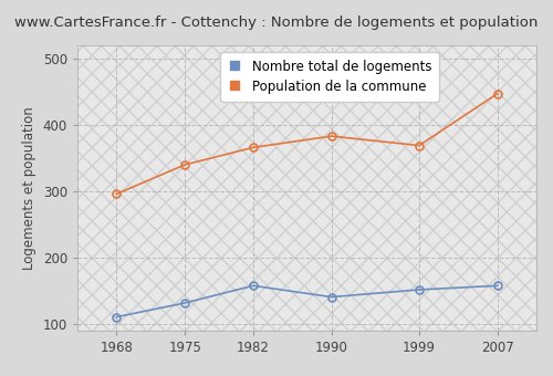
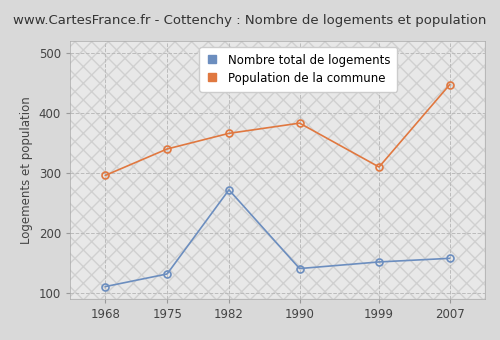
Nombre total de logements/1982: 158 -> 272
Population de la commune/1999: 369 -> 310
